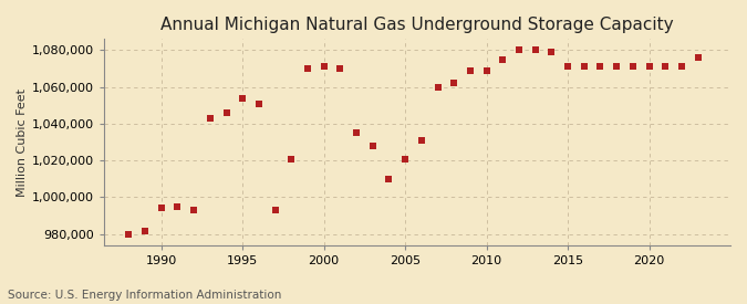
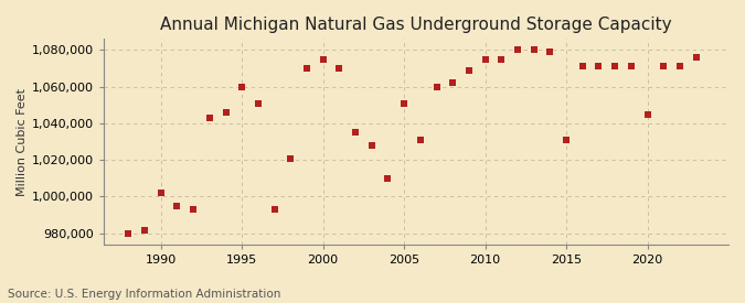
1990: 994,000 -> 1,002,000
1995: 1,054,000 -> 1,060,000
2000: 1,071,000 -> 1,075,000
2005: 1,021,000 -> 1,051,000
2010: 1,069,000 -> 1,075,000
2015: 1,071,000 -> 1,031,000
2020: 1,071,000 -> 1,045,000
